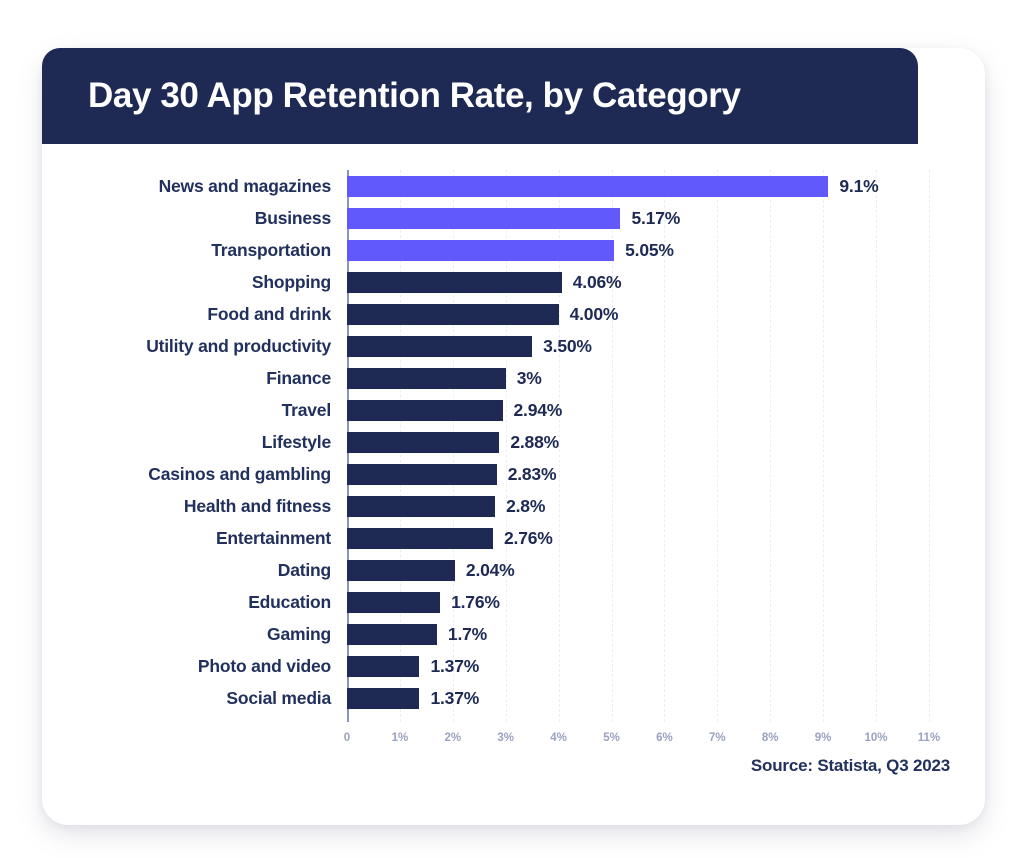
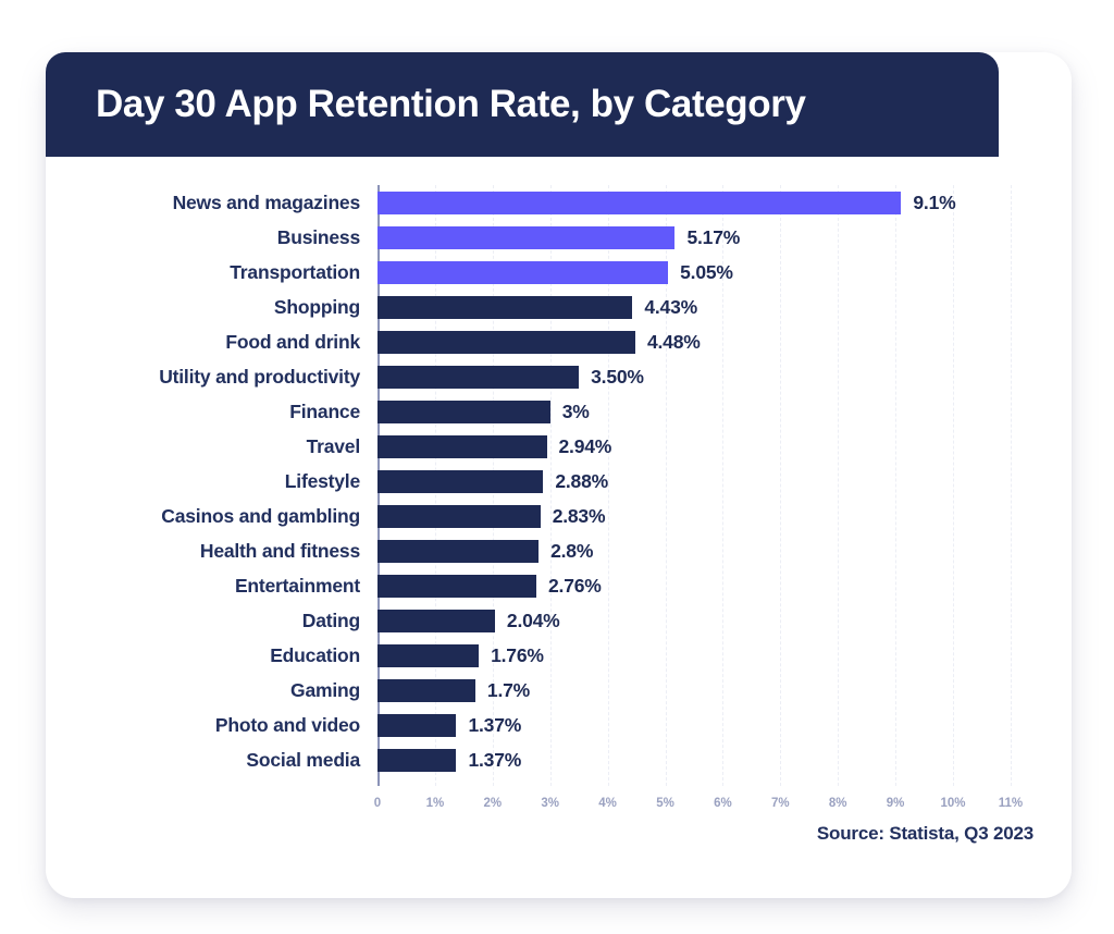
Shopping: 4.06% -> 4.43%
Food and drink: 4.00% -> 4.48%
